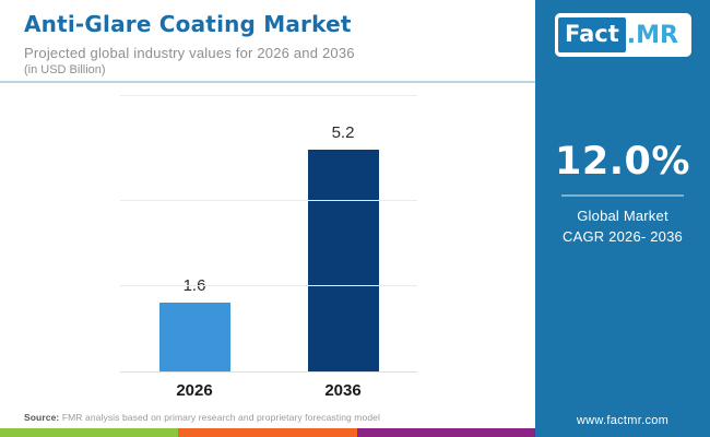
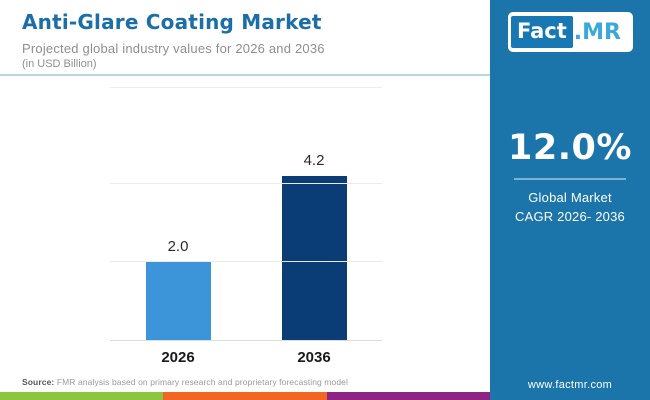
2026: 1.6 -> 2.0
2036: 5.2 -> 4.2
